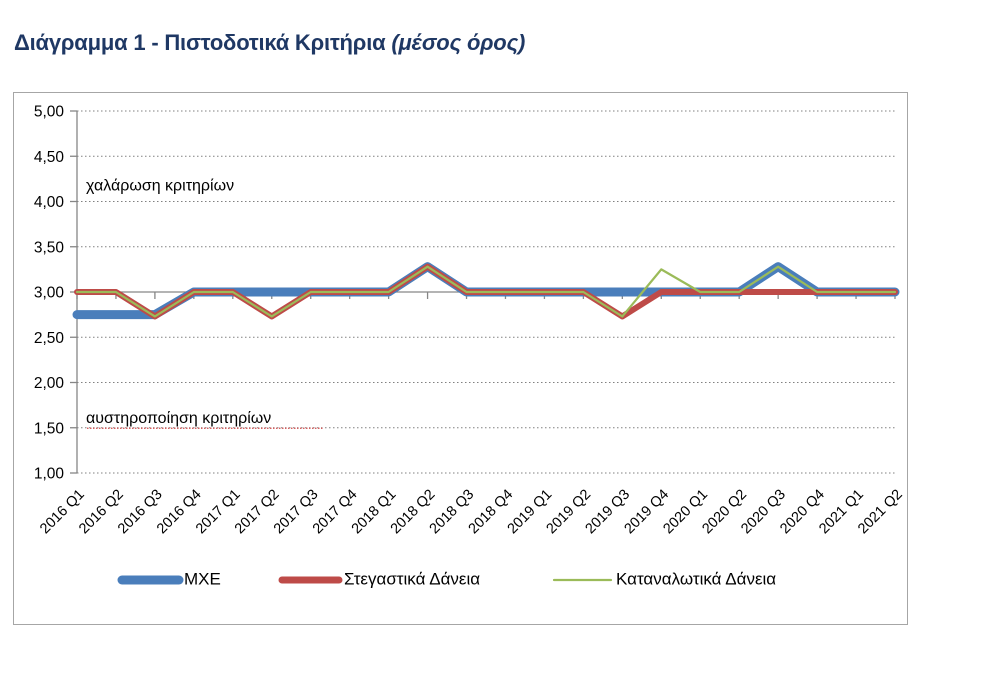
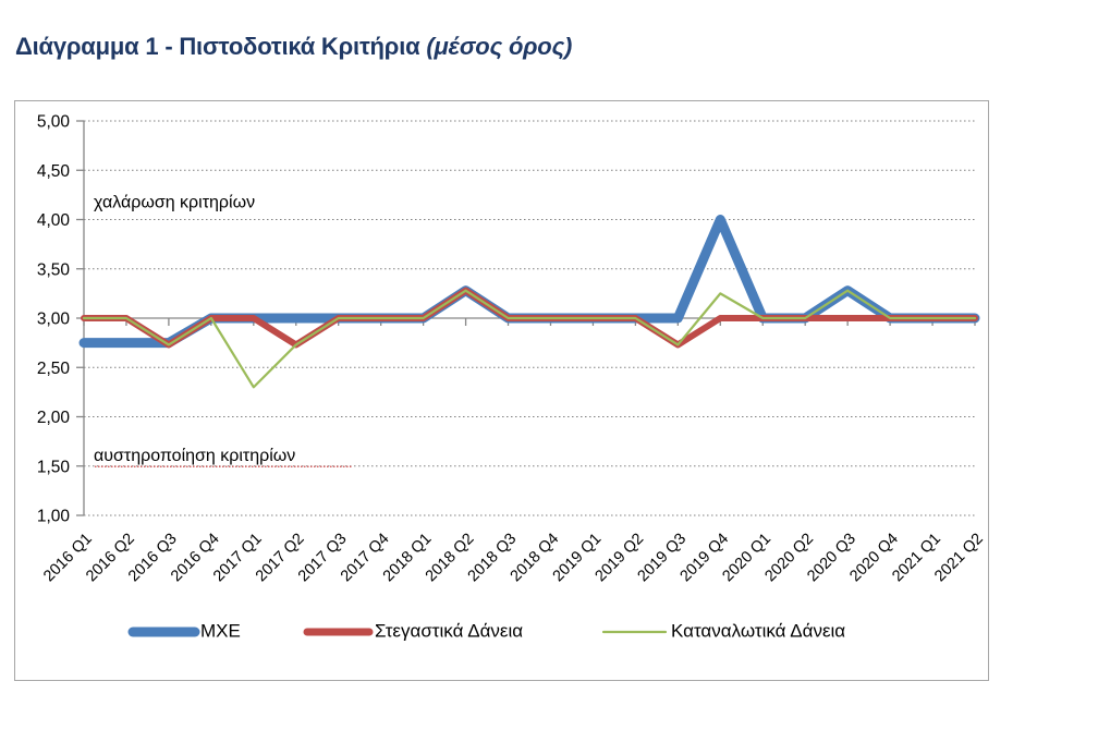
Καταναλωτικά Δάνεια/2017 Q1: 3,0 -> 2,3
ΜΧΕ/2019 Q4: 3,0 -> 4,0
